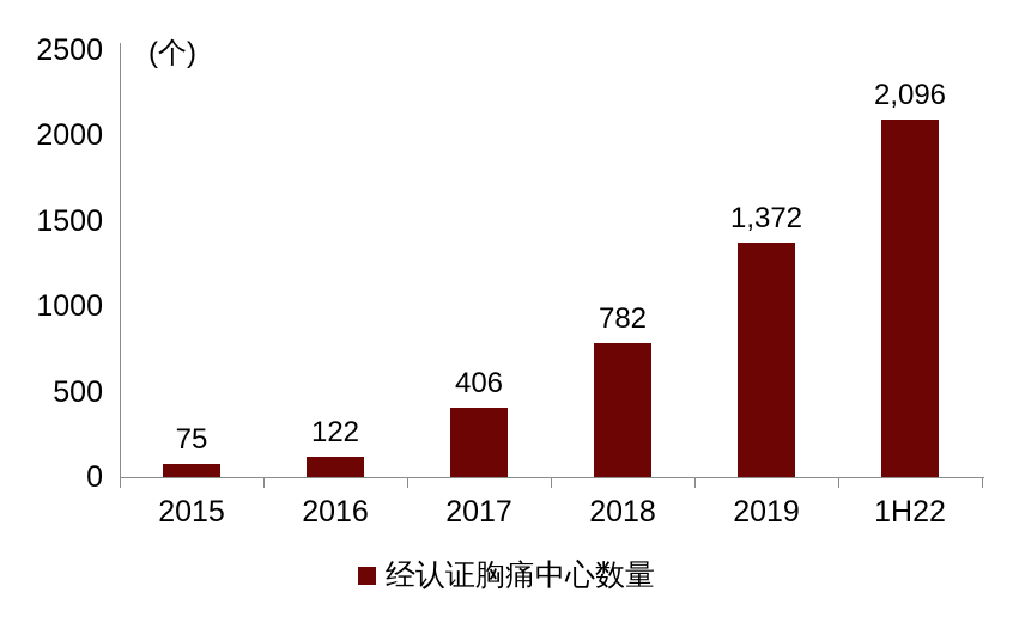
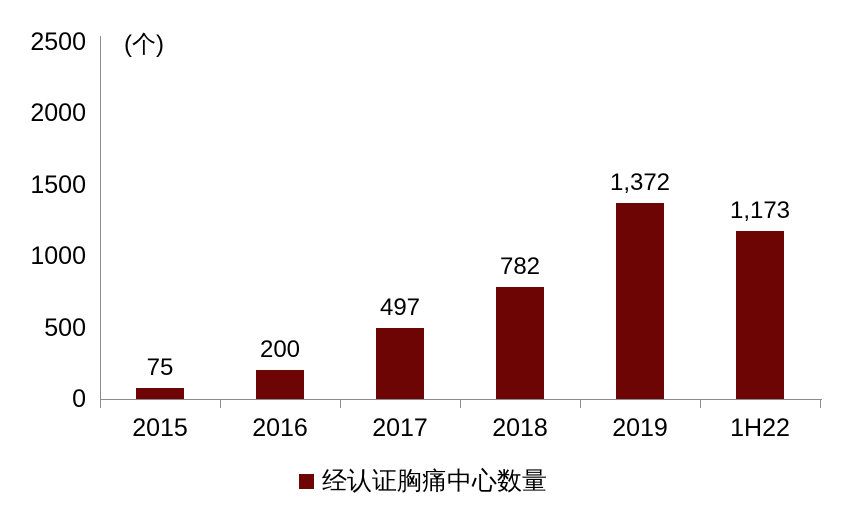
2016: 122 -> 200
2017: 406 -> 497
1H22: 2,096 -> 1,173
